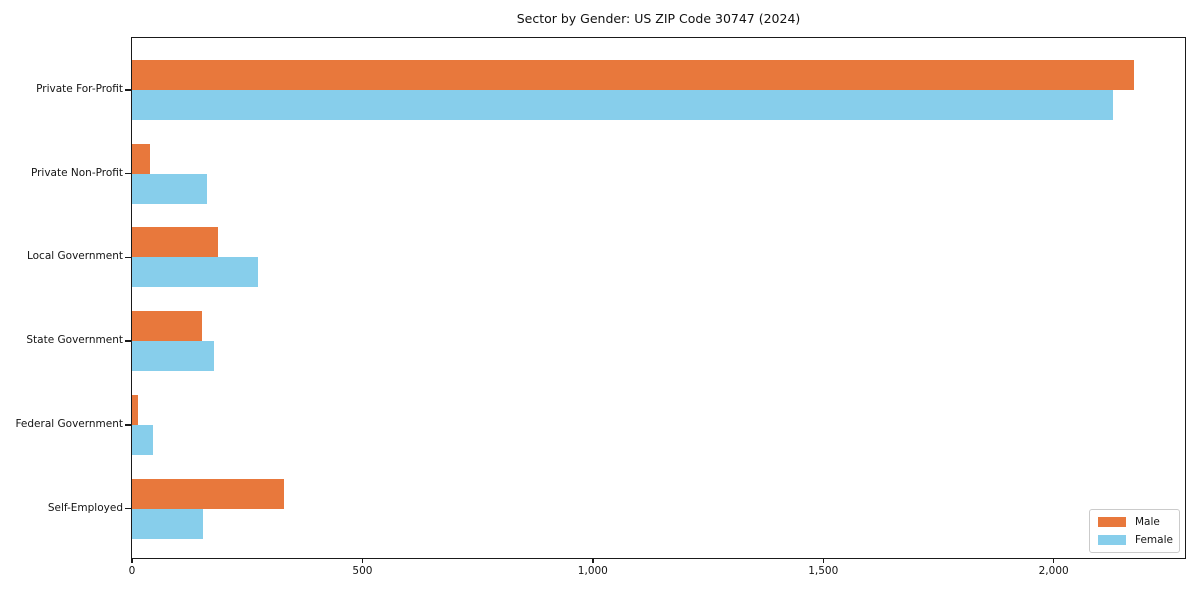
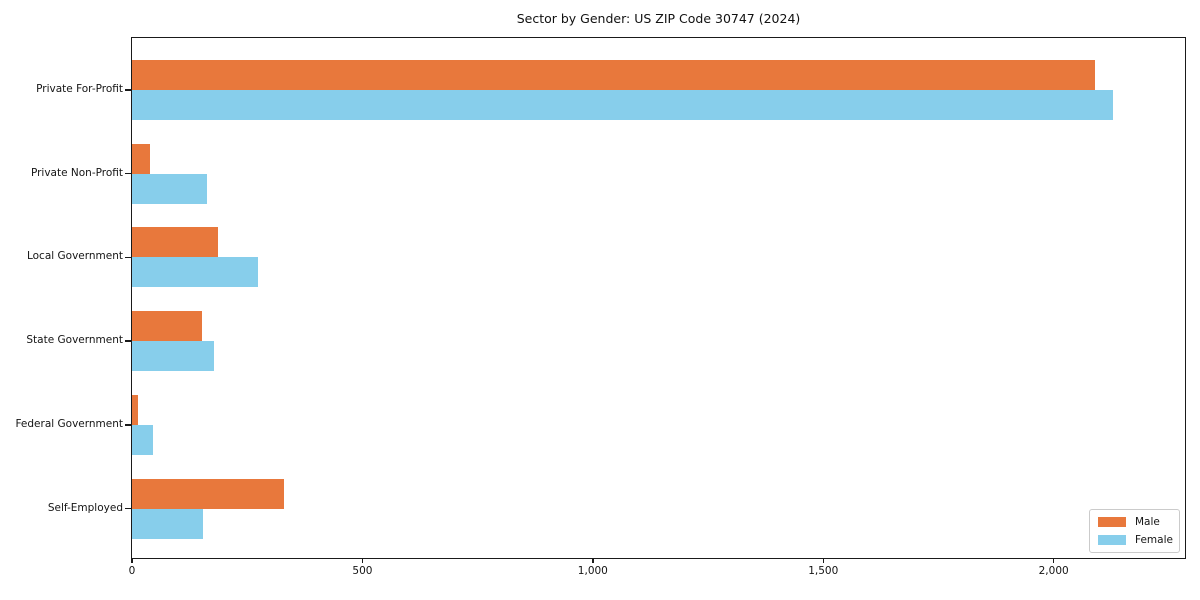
Male/Private For-Profit: 2170 -> 2090
